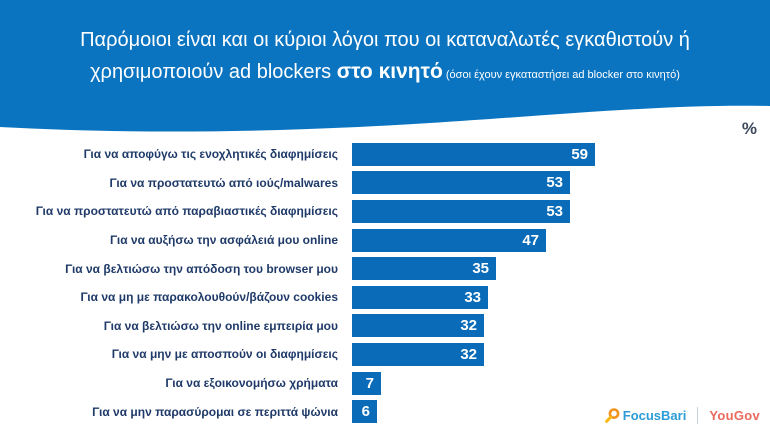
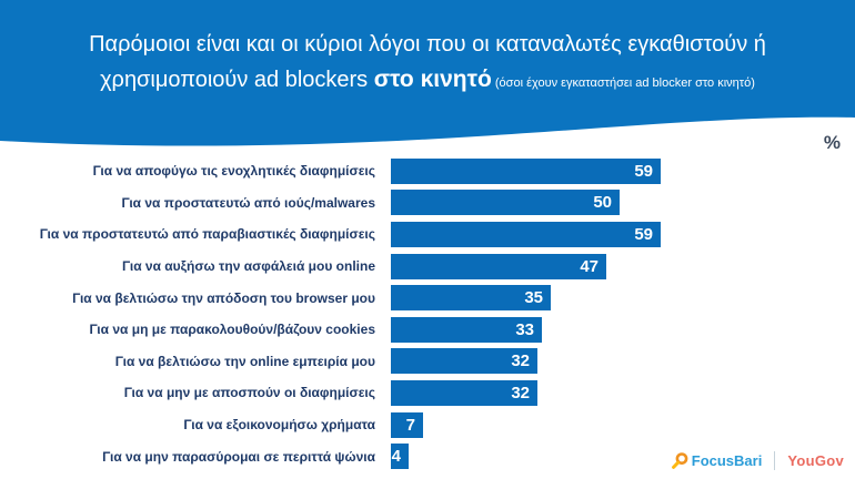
Για να προστατευτώ από ιούς/malwares: 53 -> 50
Για να προστατευτώ από παραβιαστικές διαφημίσεις: 53 -> 59
Για να μην παρασύρομαι σε περιττά ψώνια: 6 -> 4
